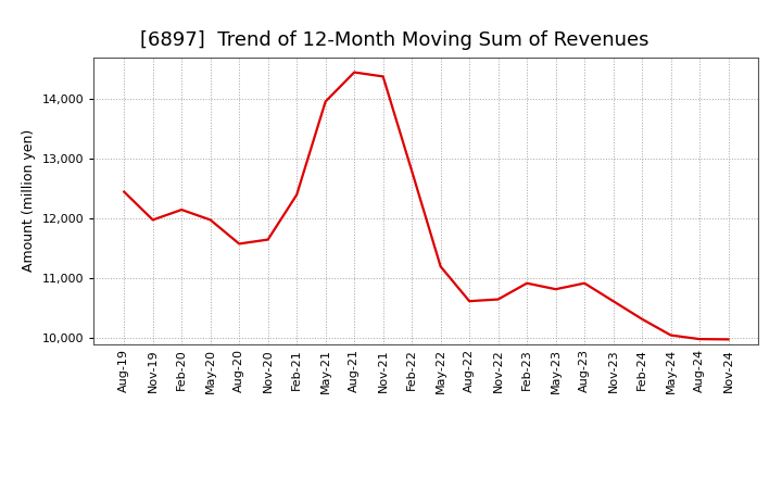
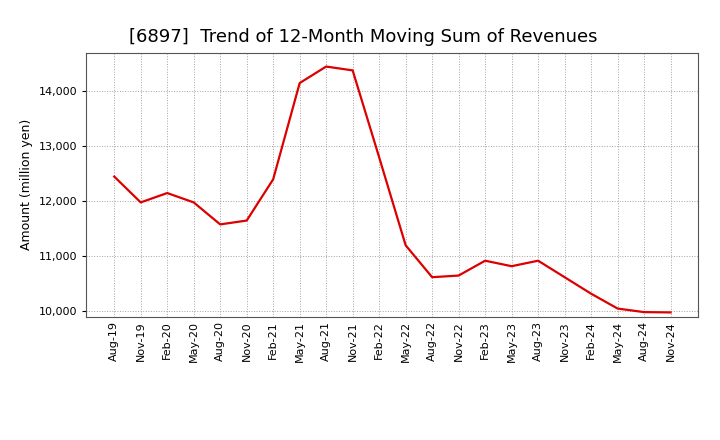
May-21: 13,960 -> 14,150
